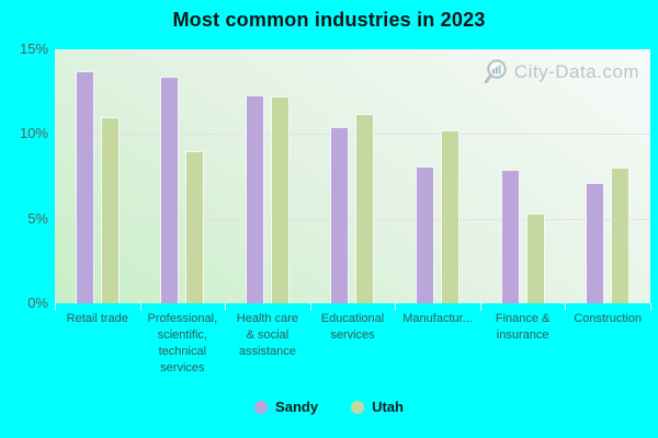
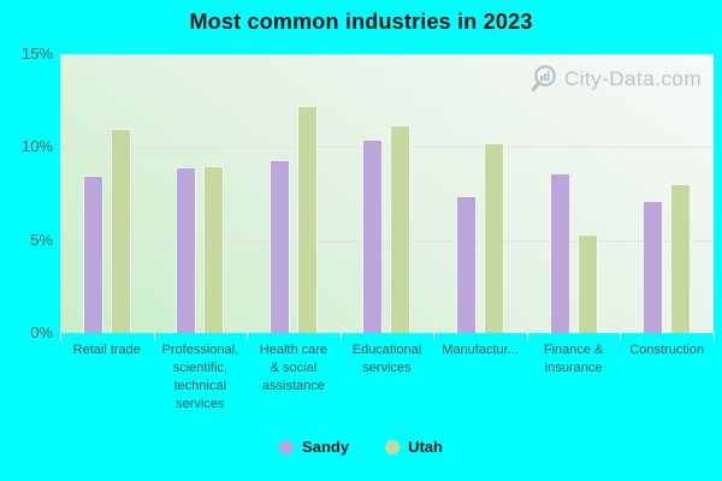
Sandy/Retail trade: 13.7% -> 8.5%
Sandy/Professional, scientific, technical services: 13.4% -> 8.9%
Sandy/Health care & social assistance: 12.3% -> 9.3%
Sandy/Manufactur...: 8.1% -> 7.4%
Sandy/Finance & insurance: 7.9% -> 8.6%
